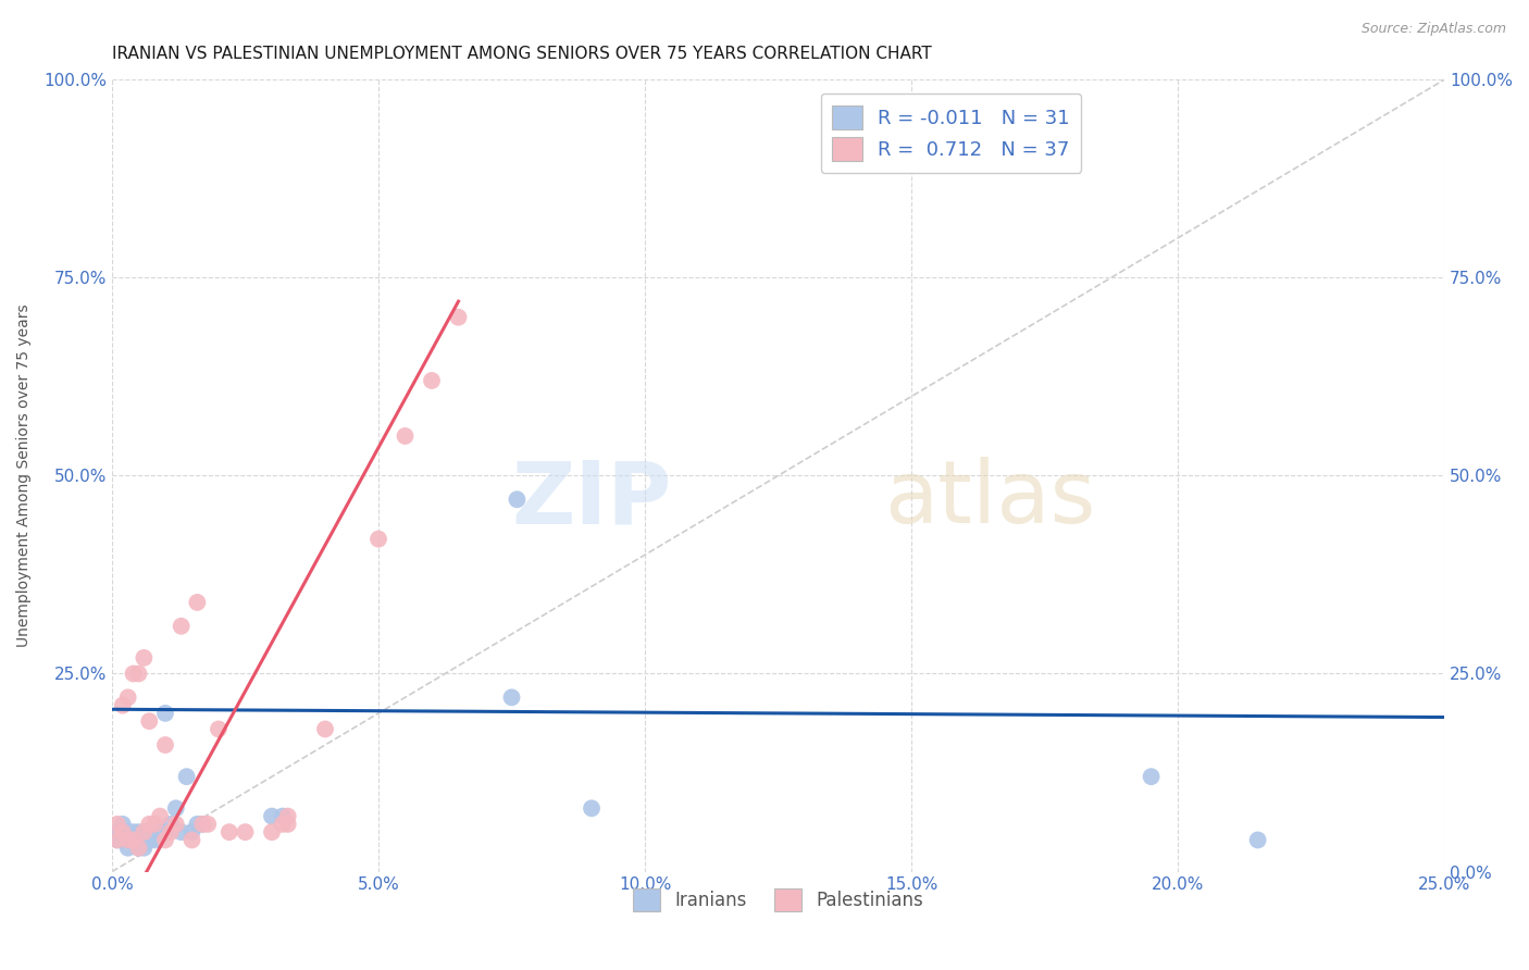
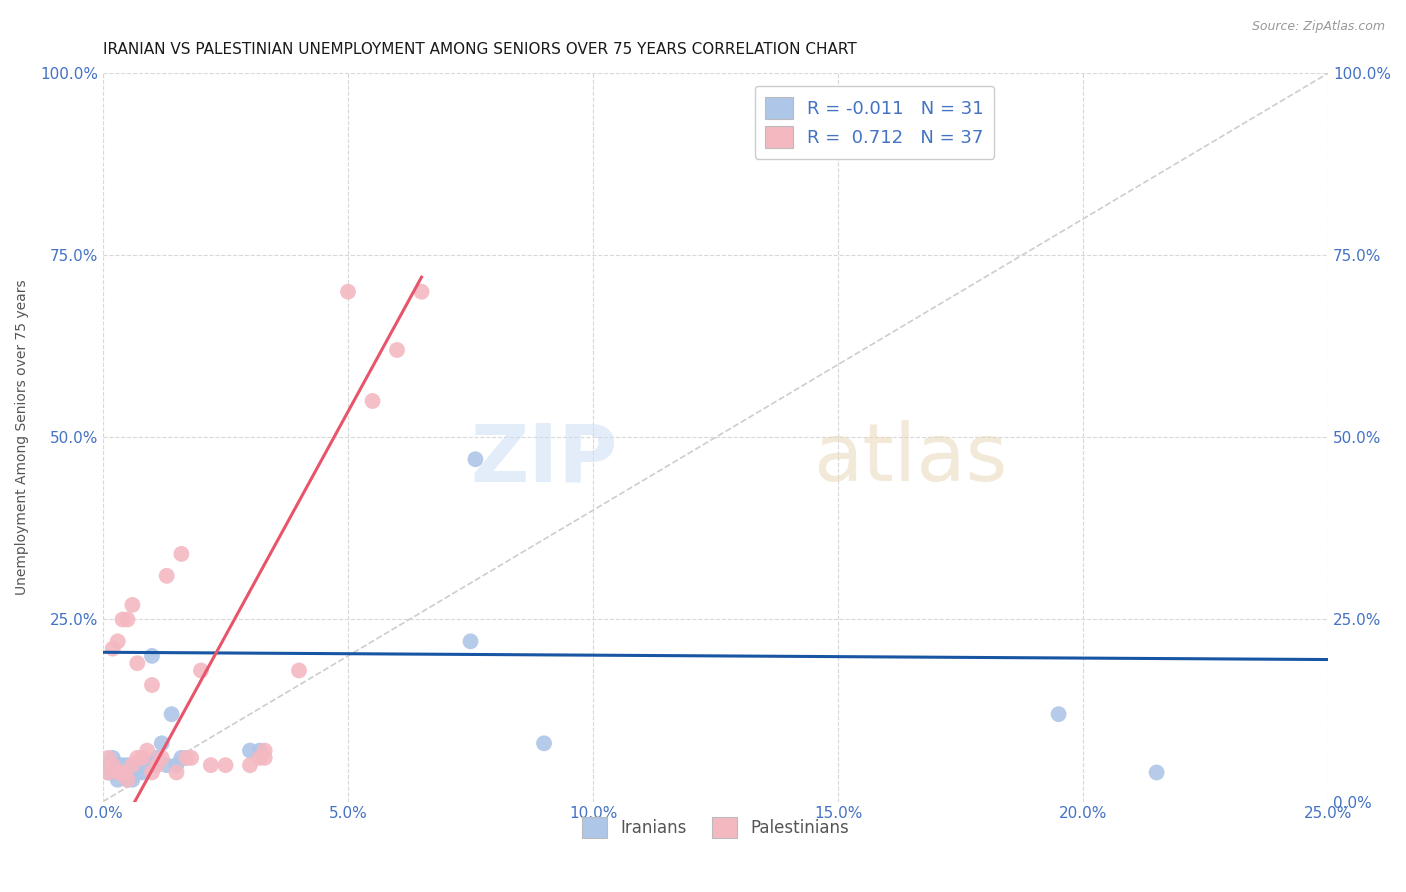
Palestinians/5.0%: 42% -> 70%
